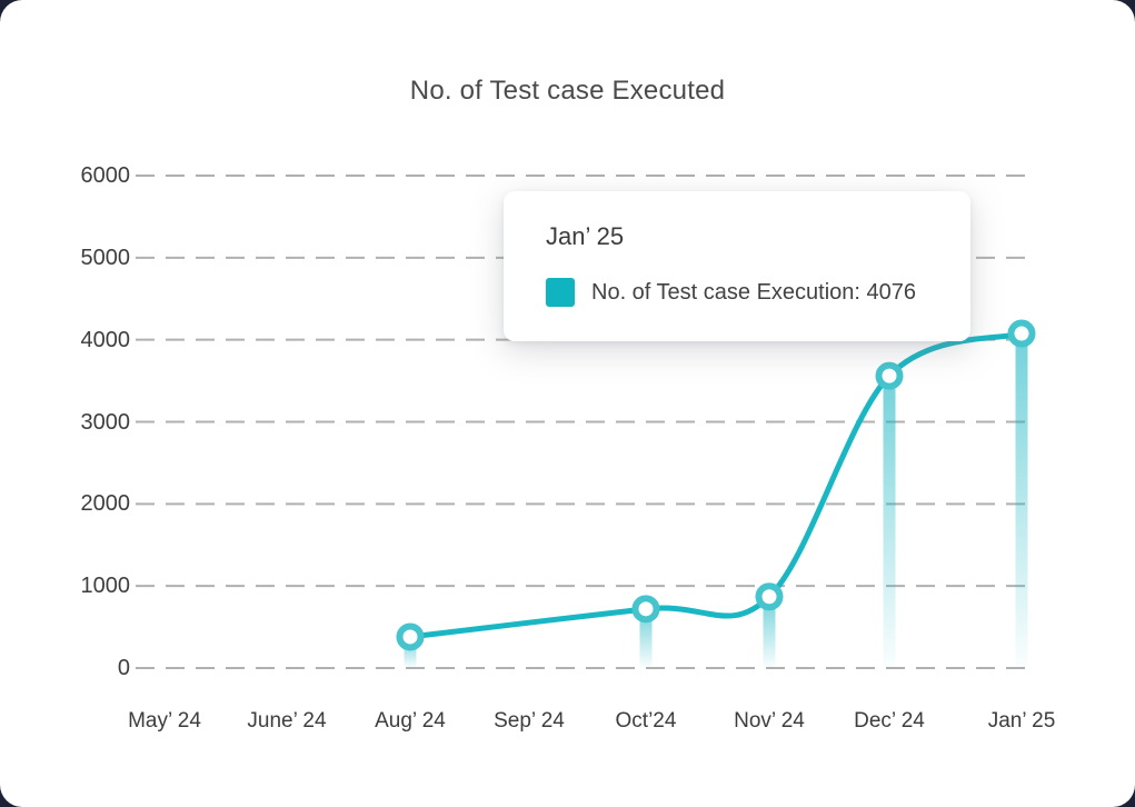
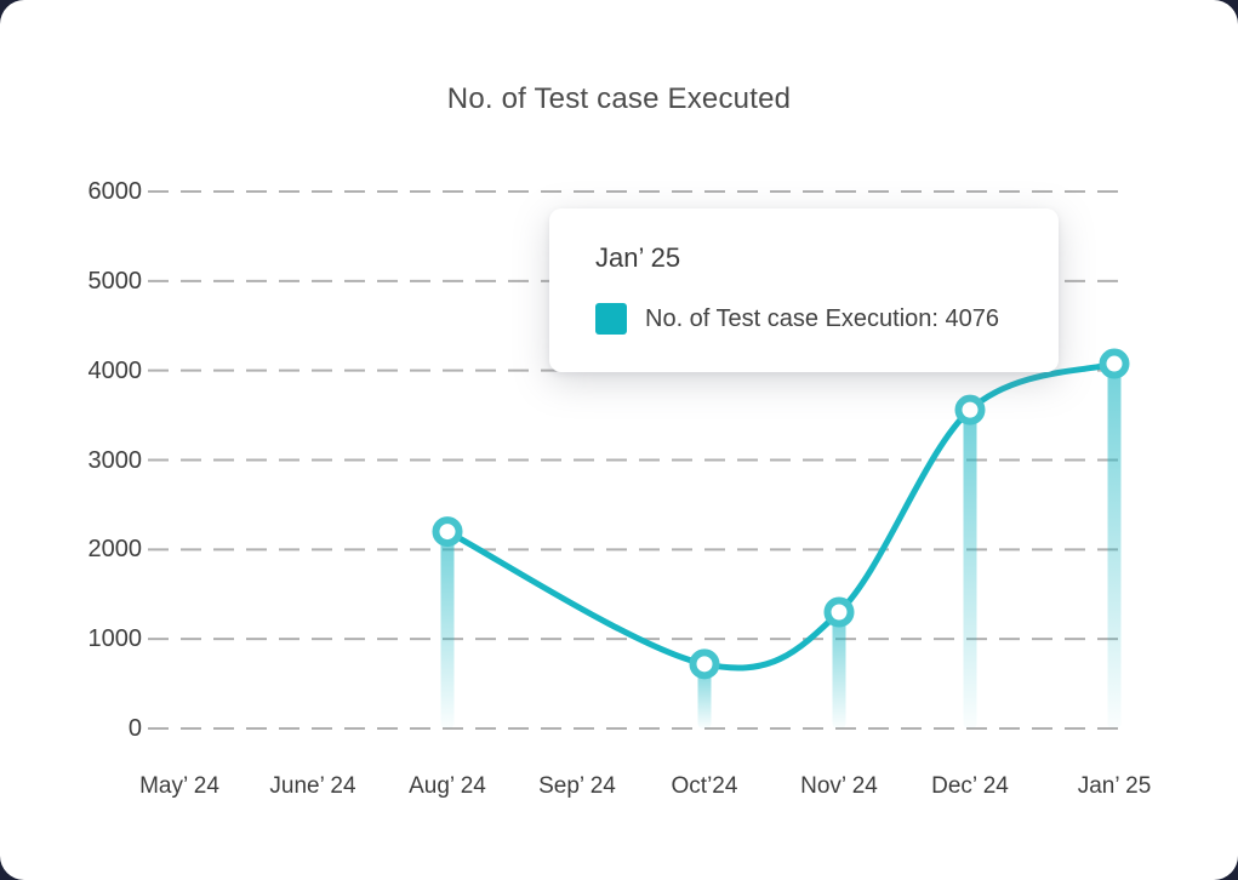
Aug’ 24: 400 -> 2200
Nov’ 24: 900 -> 1300
